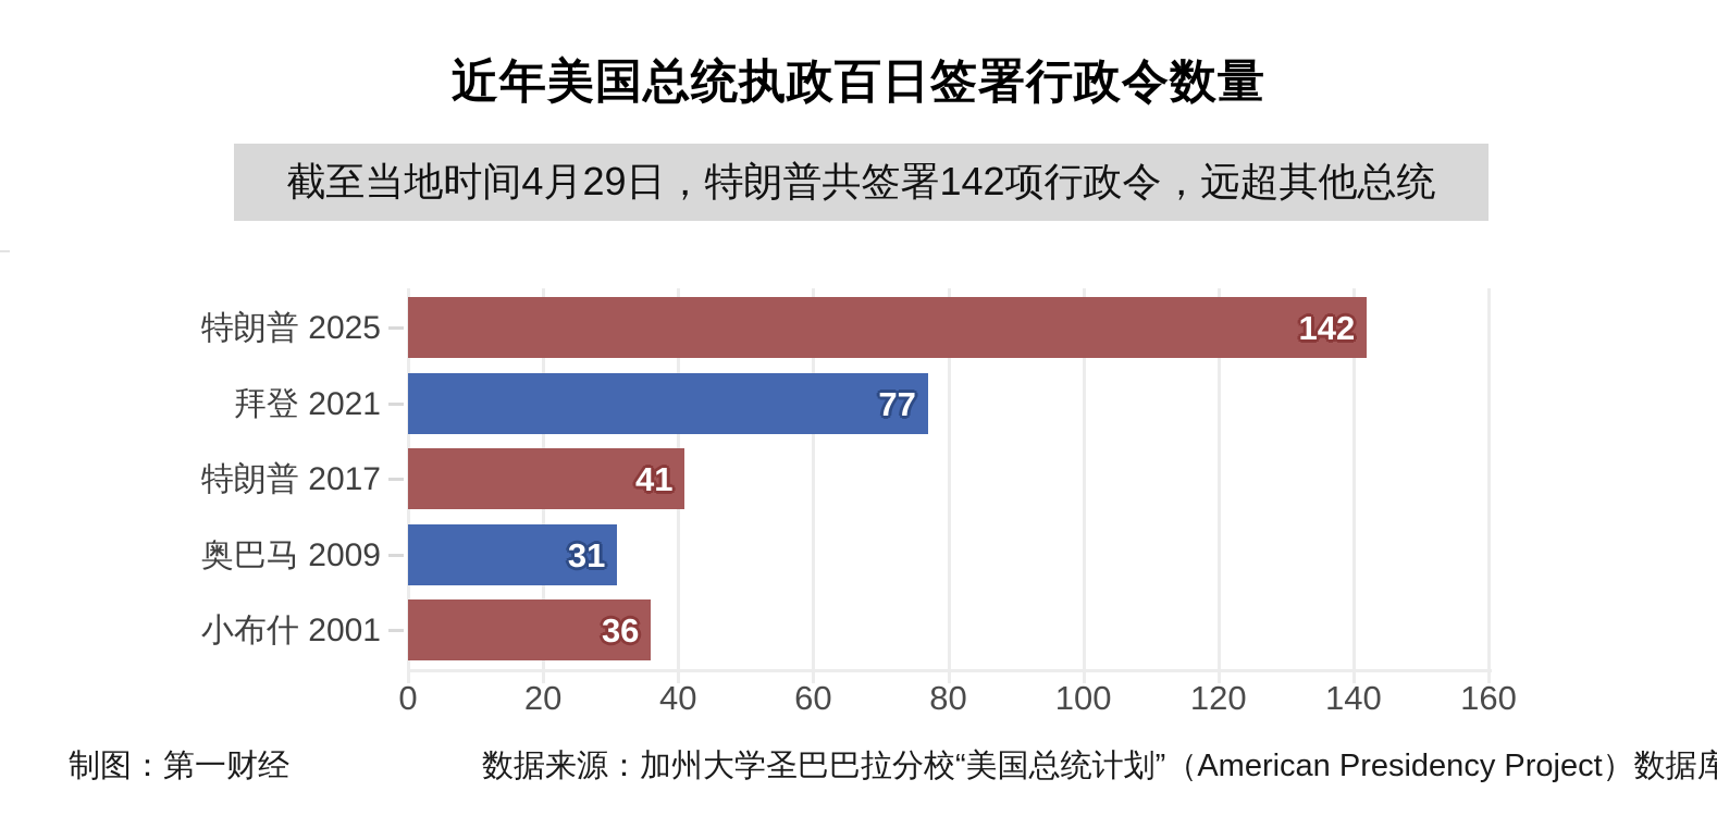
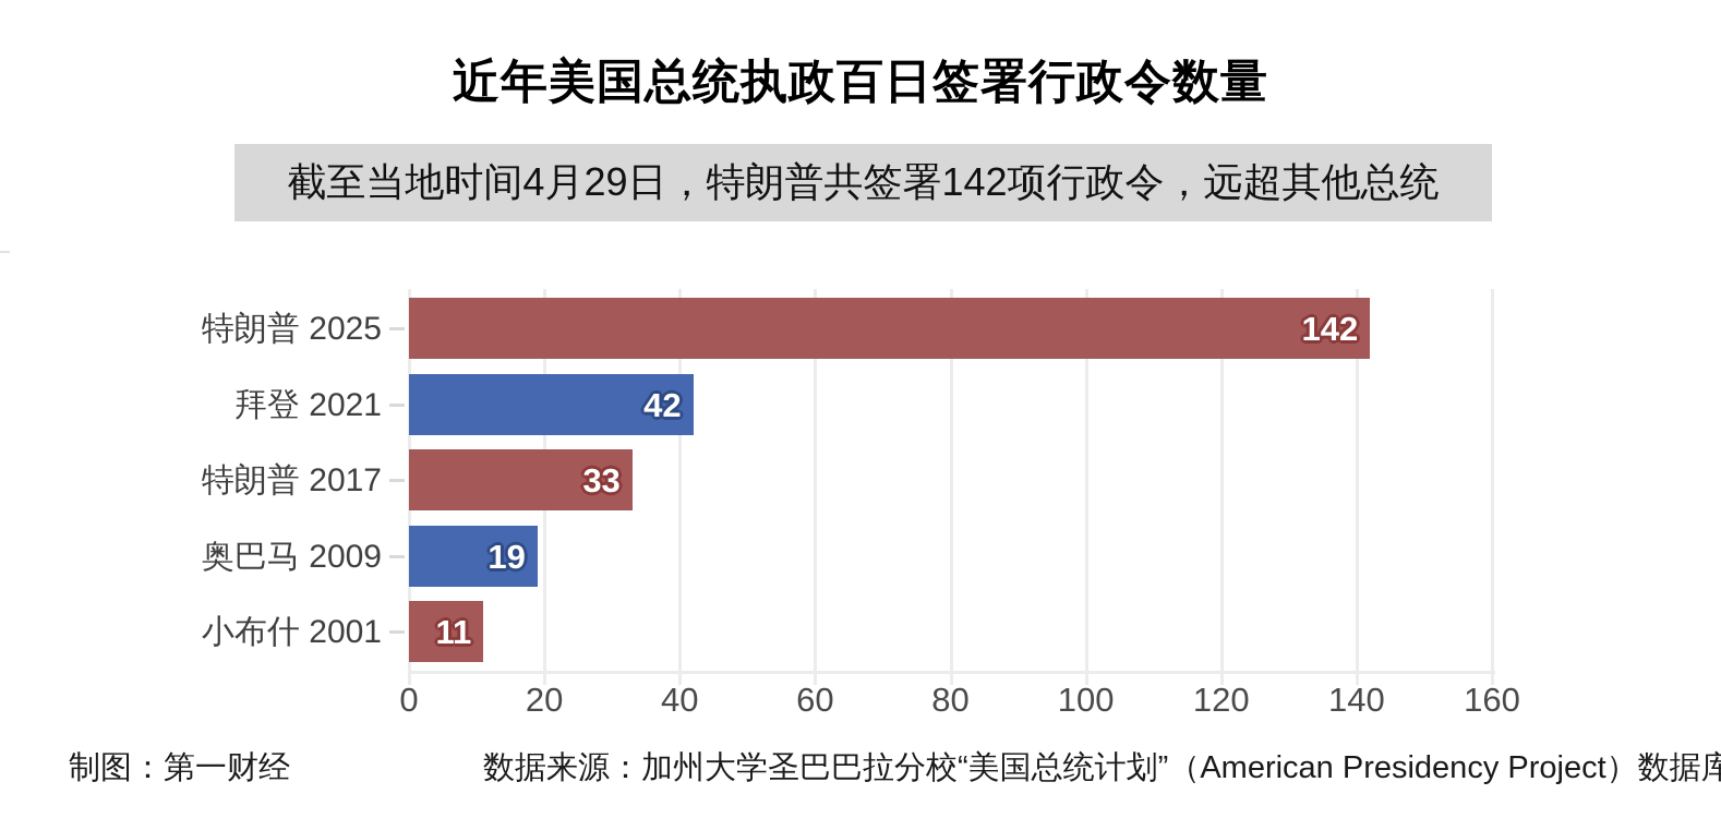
拜登 2021: 77 -> 42
特朗普 2017: 41 -> 33
奥巴马 2009: 31 -> 19
小布什 2001: 36 -> 11
